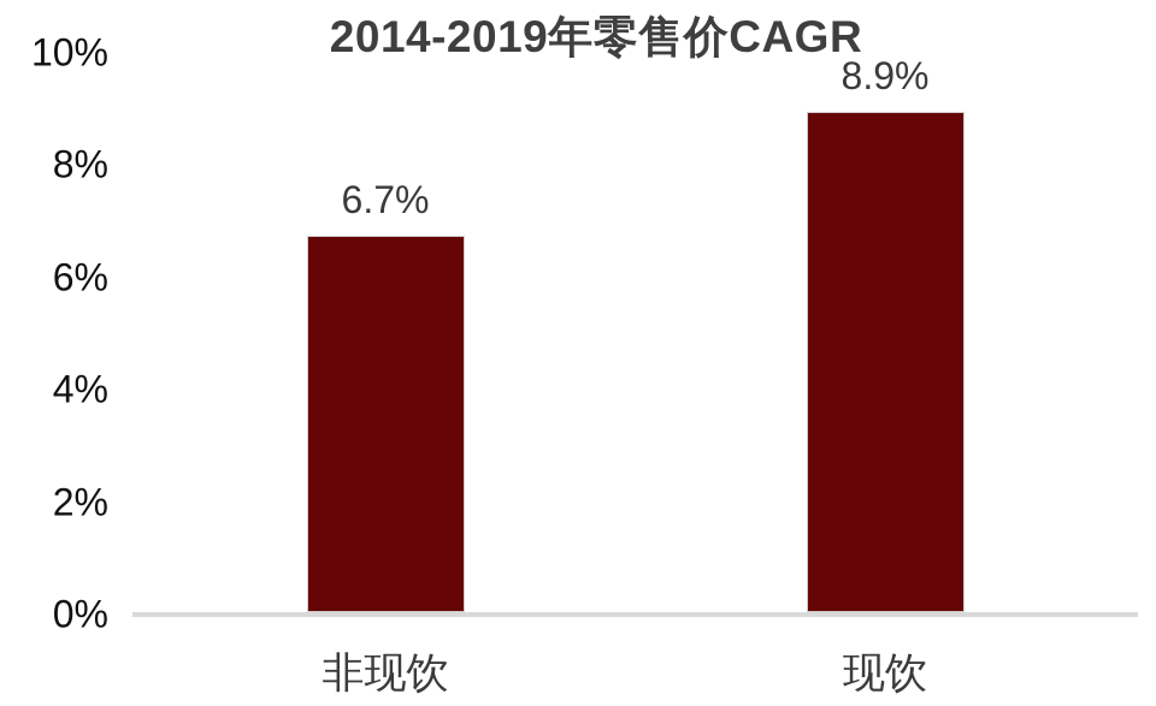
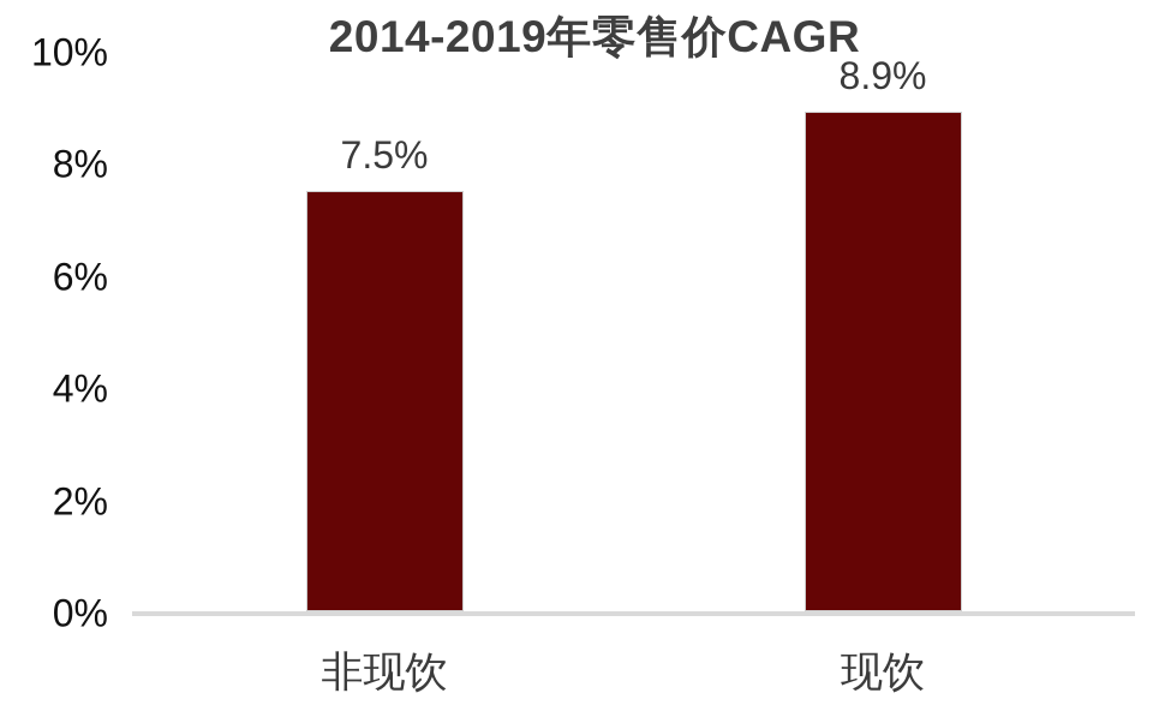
非现饮: 6.7% -> 7.5%
